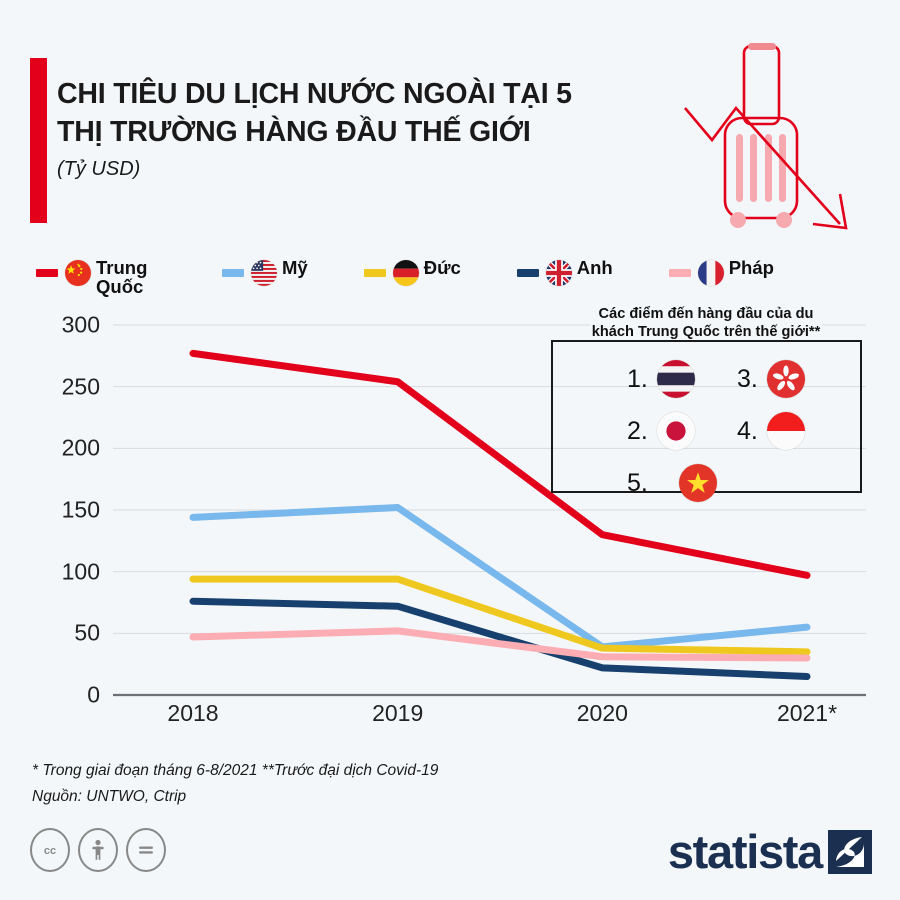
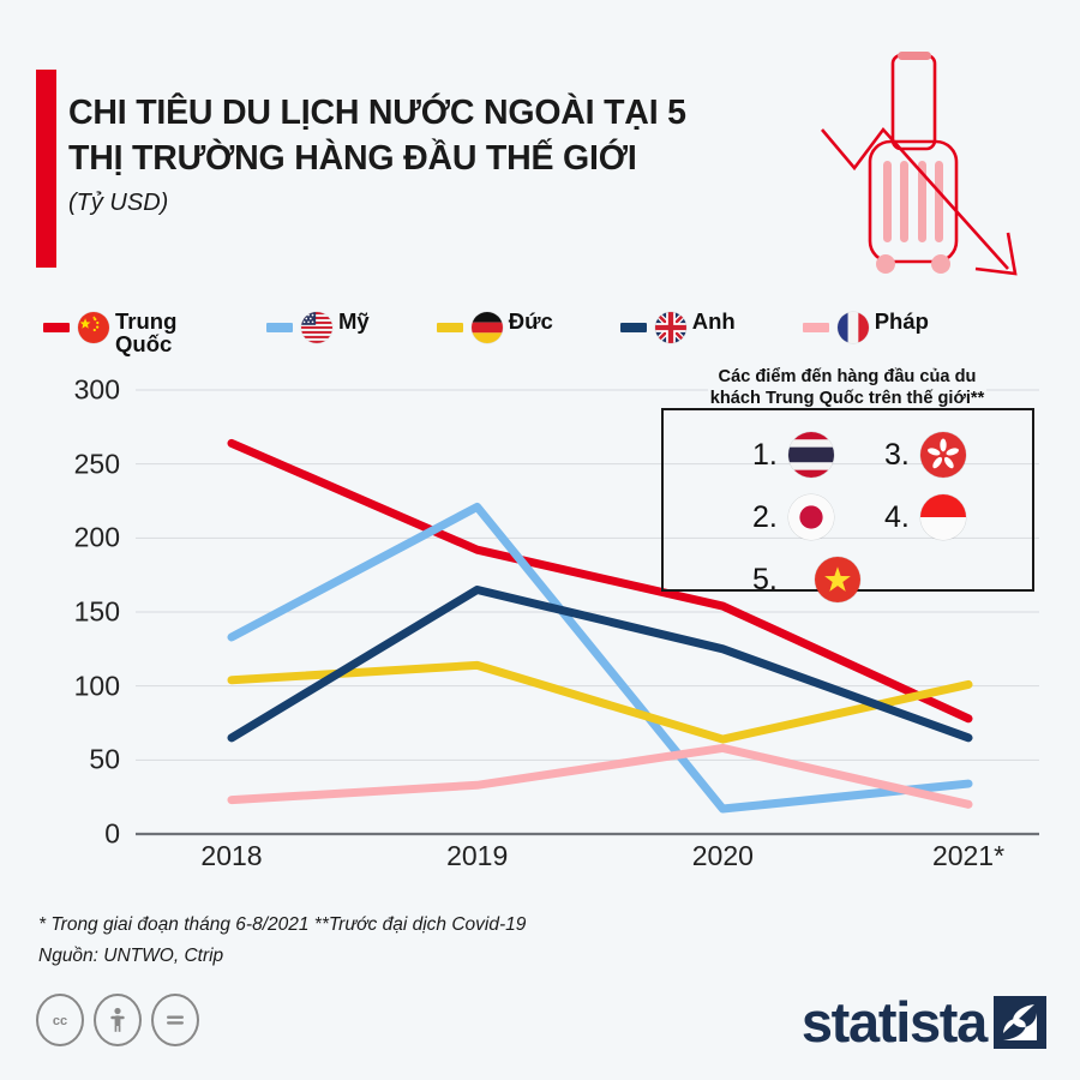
Trung Quốc/2018: 277 -> 264
Mỹ/2018: 144 -> 133
Đức/2018: 94 -> 104
Anh/2018: 76 -> 65
Pháp/2018: 47 -> 23
Trung Quốc/2019: 254 -> 192
Mỹ/2019: 152 -> 221
Đức/2019: 94 -> 114
Anh/2019: 72 -> 165
Pháp/2019: 52 -> 33
Trung Quốc/2020: 130 -> 154
Mỹ/2020: 39 -> 17
Đức/2020: 38 -> 64
Anh/2020: 22 -> 125
Pháp/2020: 31 -> 58
Trung Quốc/2021*: 97 -> 78
Mỹ/2021*: 55 -> 34
Đức/2021*: 35 -> 101
Anh/2021*: 15 -> 65
Pháp/2021*: 30 -> 20
